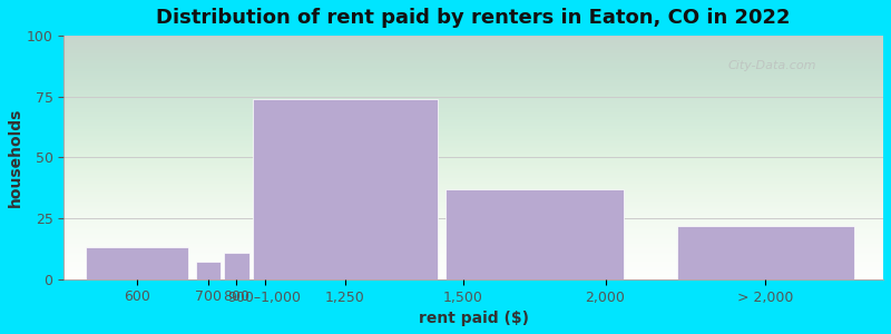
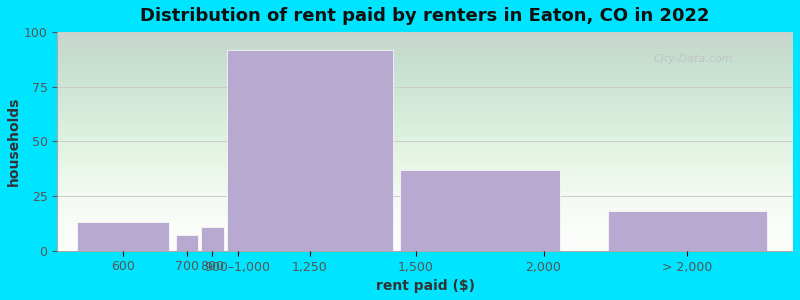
1,250: 74 -> 92
> 2,000: 22 -> 18
